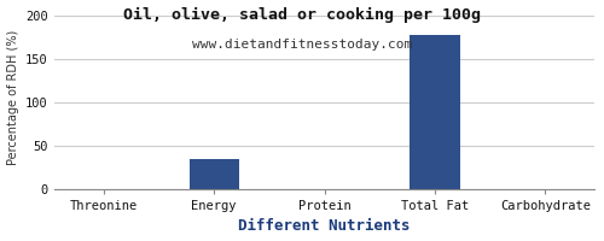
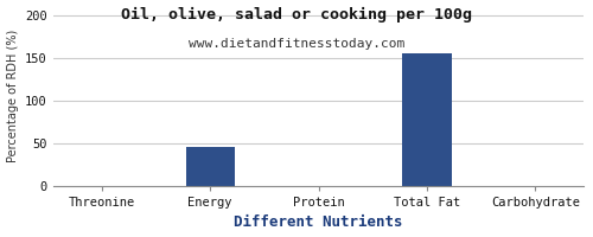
Energy: 34 -> 45
Total Fat: 178 -> 155
